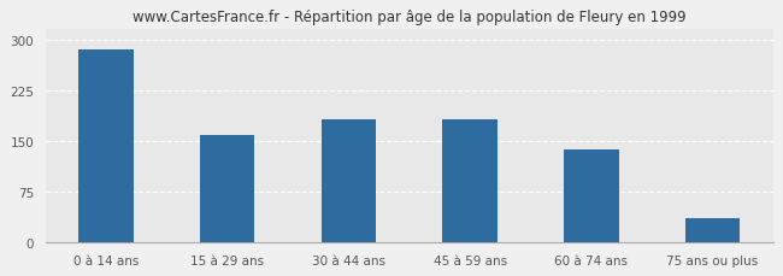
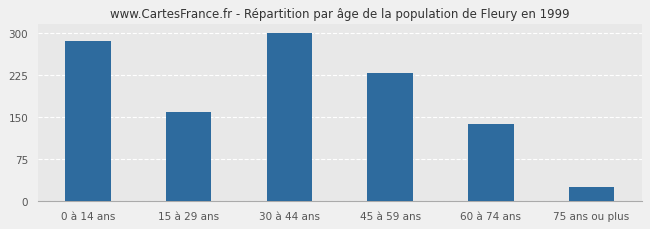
30 à 44 ans: 182 -> 300
45 à 59 ans: 182 -> 228
75 ans ou plus: 36 -> 25
